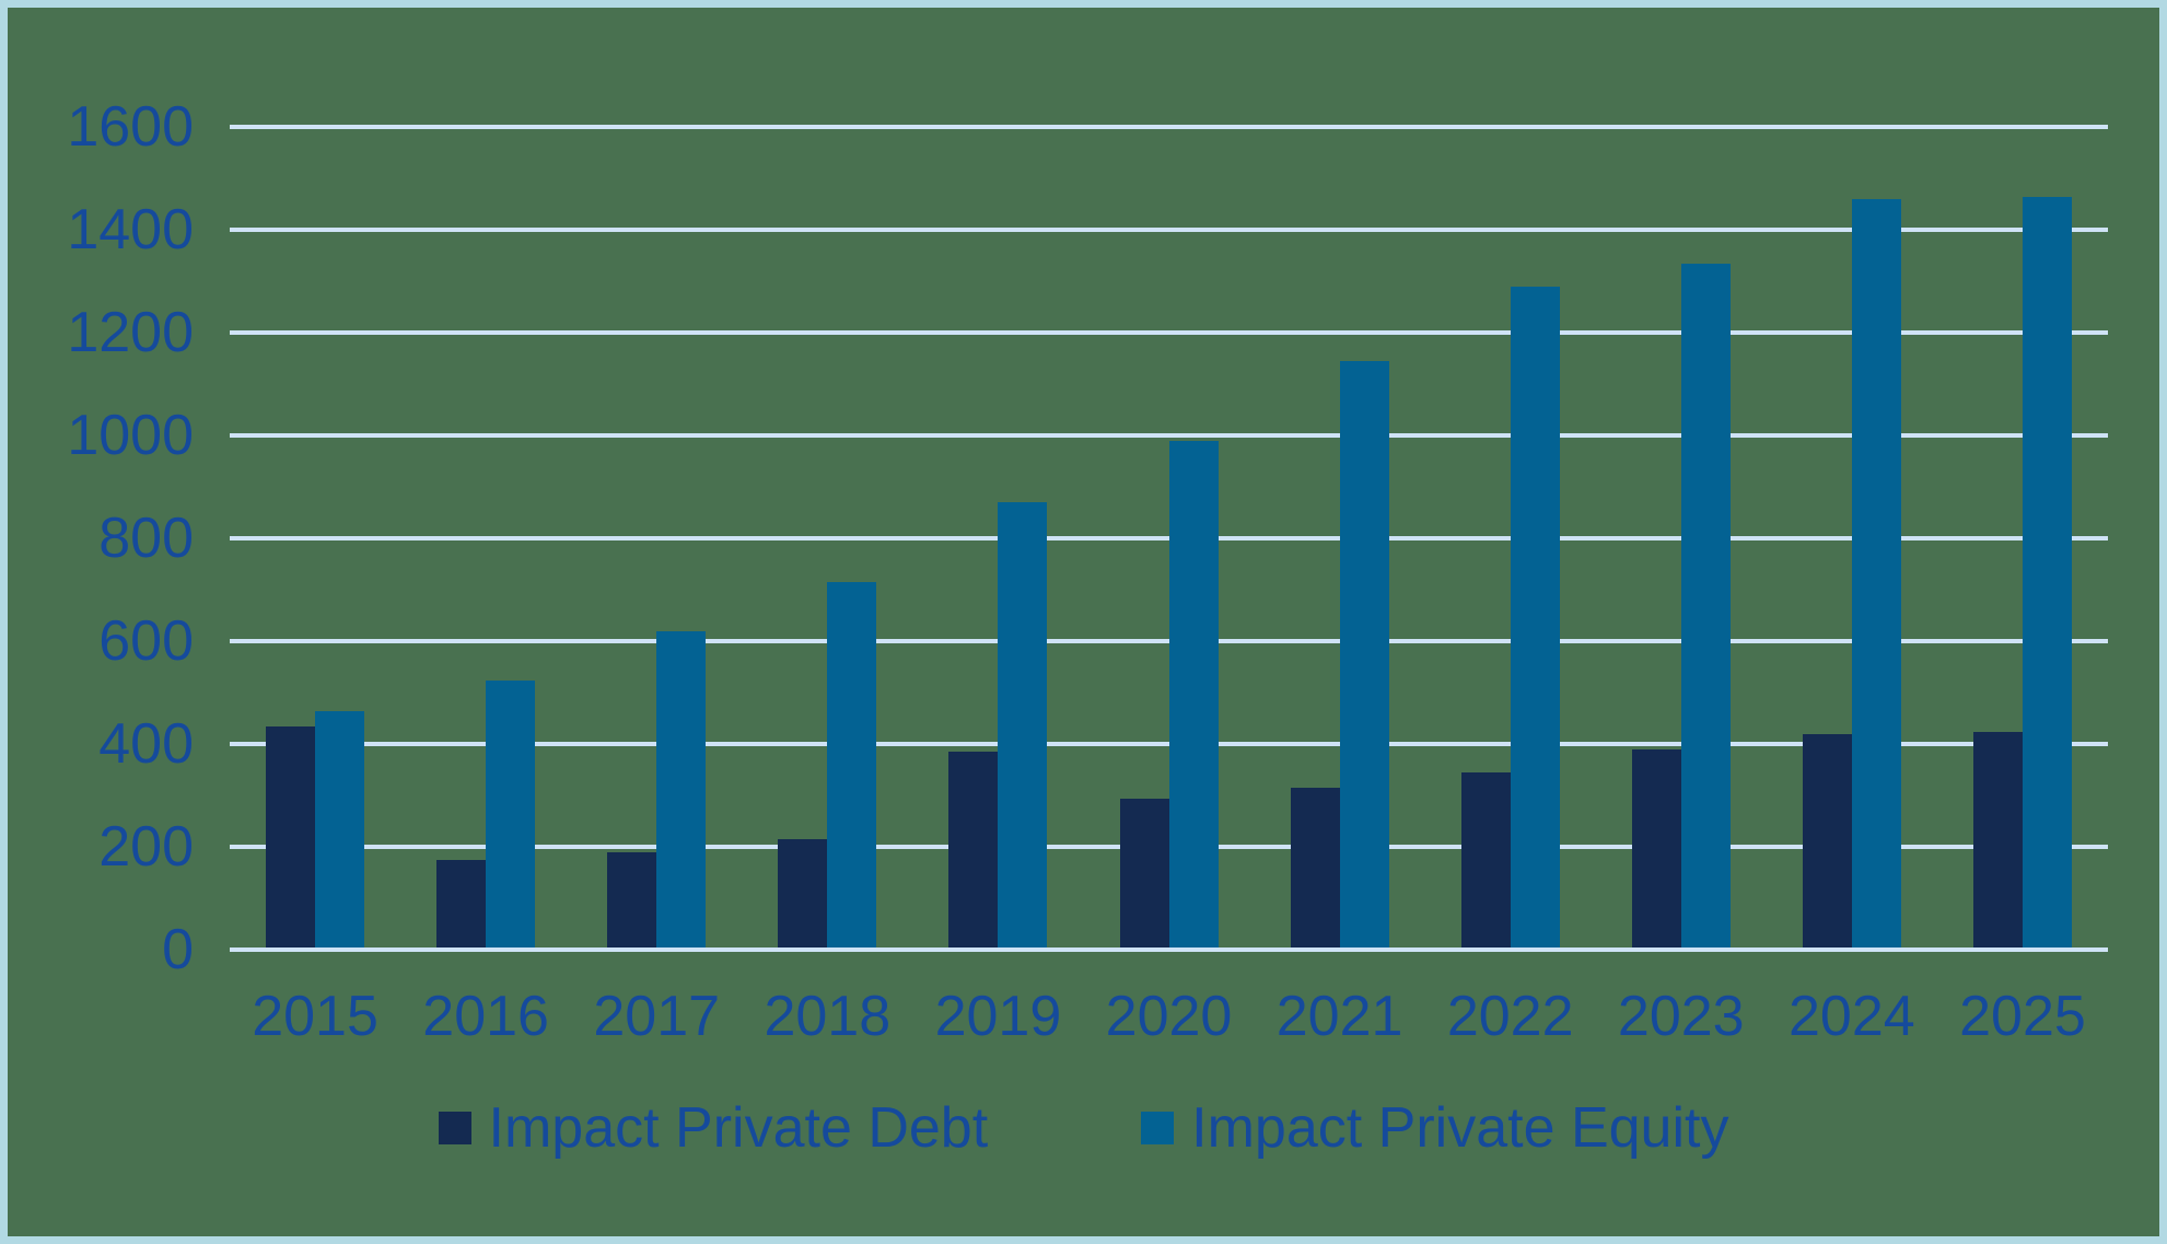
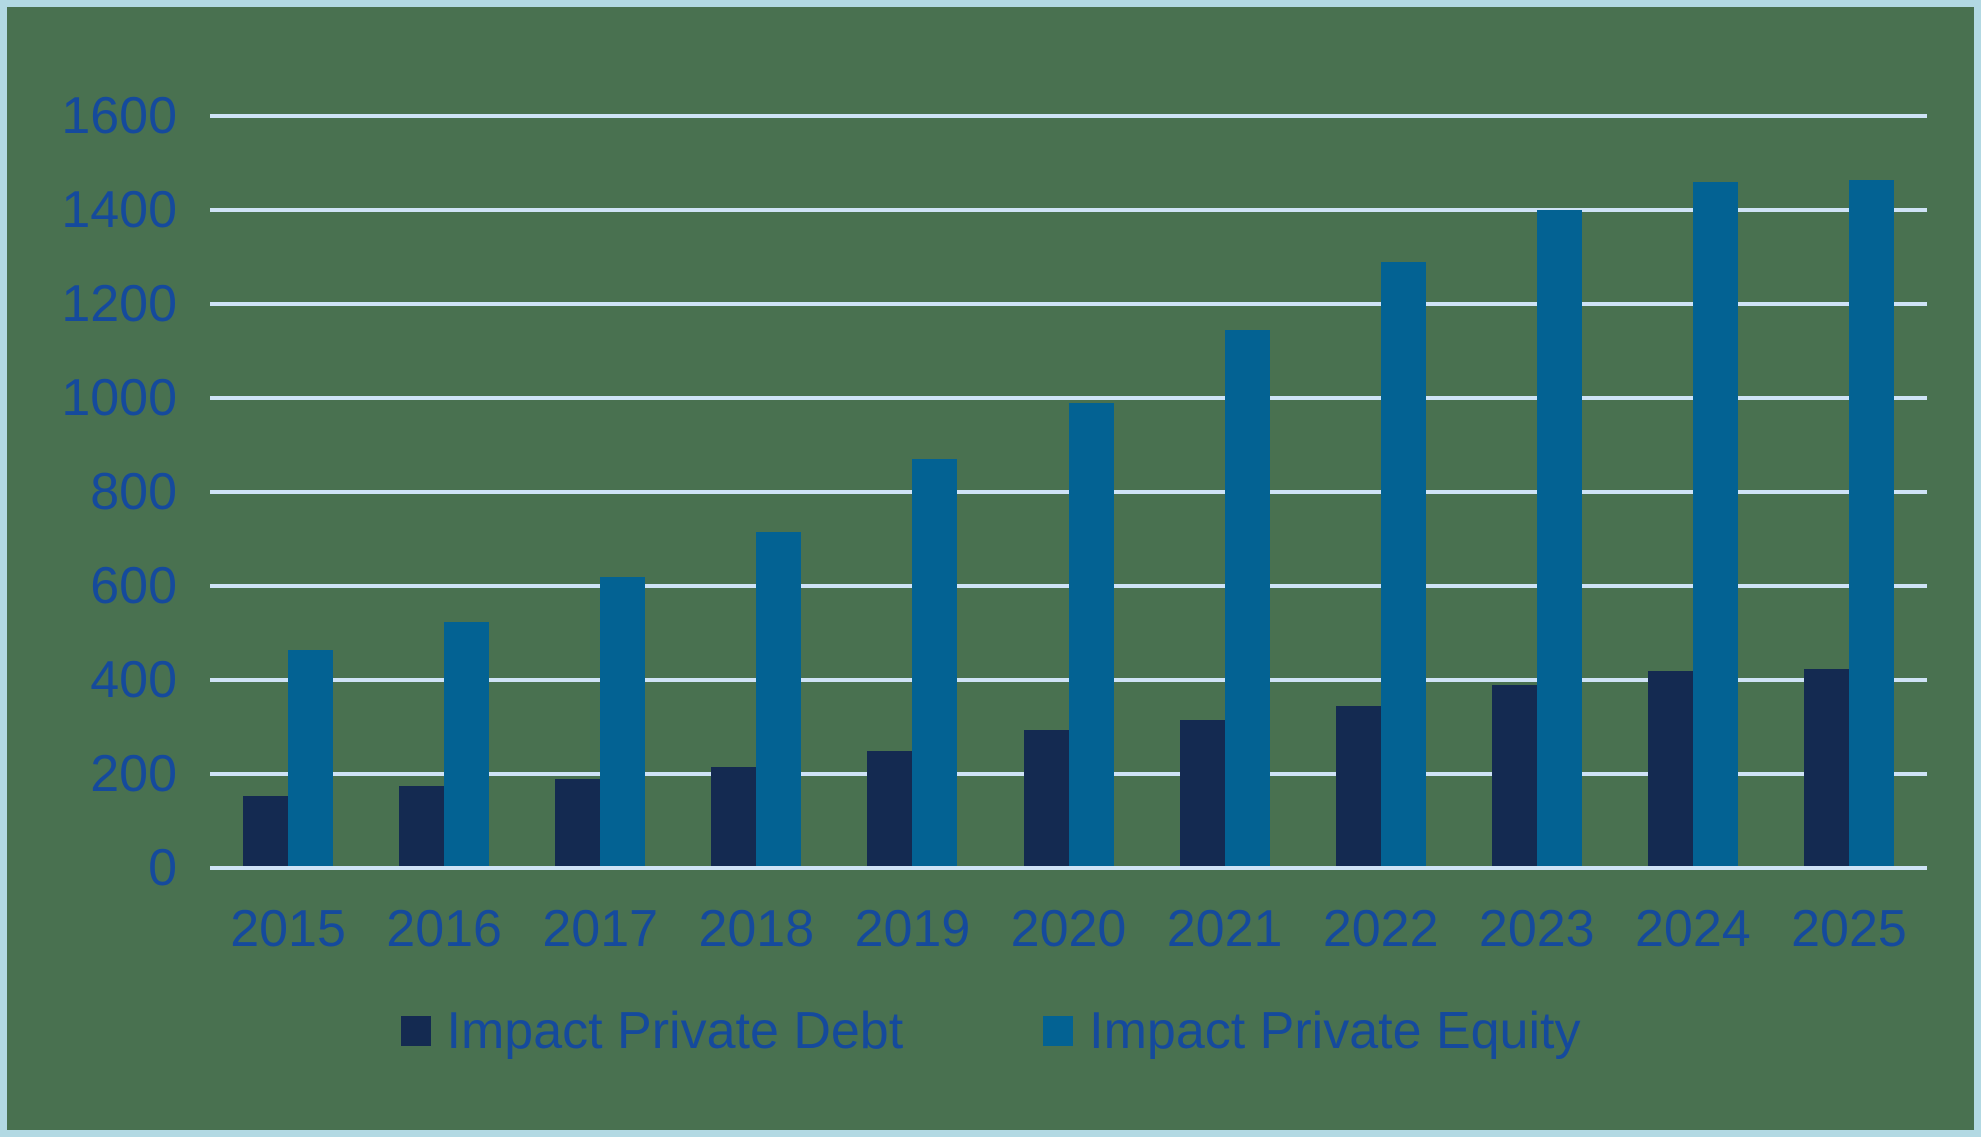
Impact Private Debt/2015: 430 -> 150
Impact Private Debt/2019: 380 -> 240
Impact Private Equity/2023: 1330 -> 1400
